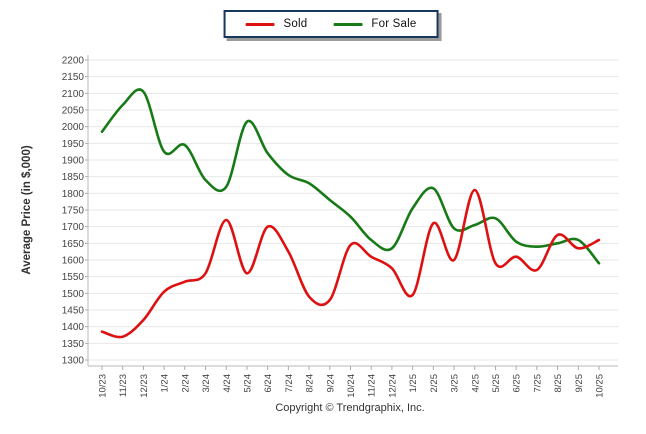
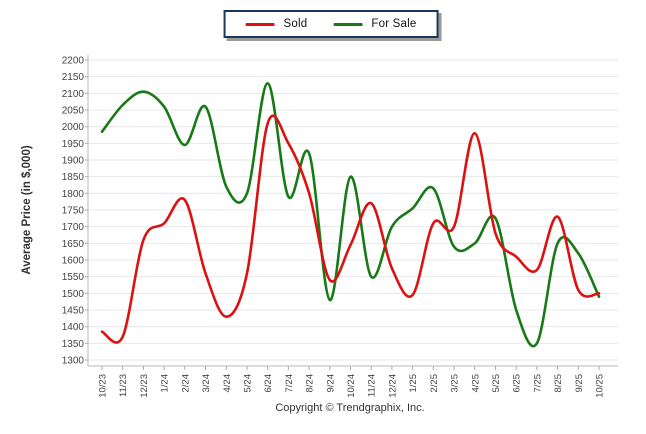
Sold/12/23: 1420 -> 1660
Sold/1/24: 1500 -> 1710
For Sale/1/24: 1920 -> 2060
Sold/2/24: 1540 -> 1780
For Sale/3/24: 1840 -> 2060
Sold/4/24: 1720 -> 1430
For Sale/5/24: 2020 -> 1800
Sold/6/24: 1700 -> 2010
For Sale/6/24: 1920 -> 2130
Sold/7/24: 1620 -> 1950
For Sale/7/24: 1860 -> 1790
Sold/8/24: 1490 -> 1800
For Sale/8/24: 1830 -> 1920
Sold/9/24: 1480 -> 1540
For Sale/9/24: 1780 -> 1480
For Sale/10/24: 1730 -> 1850
Sold/11/24: 1610 -> 1770
For Sale/11/24: 1660 -> 1550
For Sale/12/24: 1640 -> 1700
Sold/3/25: 1600 -> 1700
For Sale/3/25: 1700 -> 1640
Sold/4/25: 1810 -> 1980
For Sale/4/25: 1700 -> 1650
Sold/5/25: 1590 -> 1680
For Sale/6/25: 1660 -> 1450
For Sale/7/25: 1640 -> 1350
Sold/8/25: 1680 -> 1730
Sold/9/25: 1640 -> 1510
For Sale/9/25: 1660 -> 1620
Sold/10/25: 1660 -> 1500
For Sale/10/25: 1590 -> 1490
